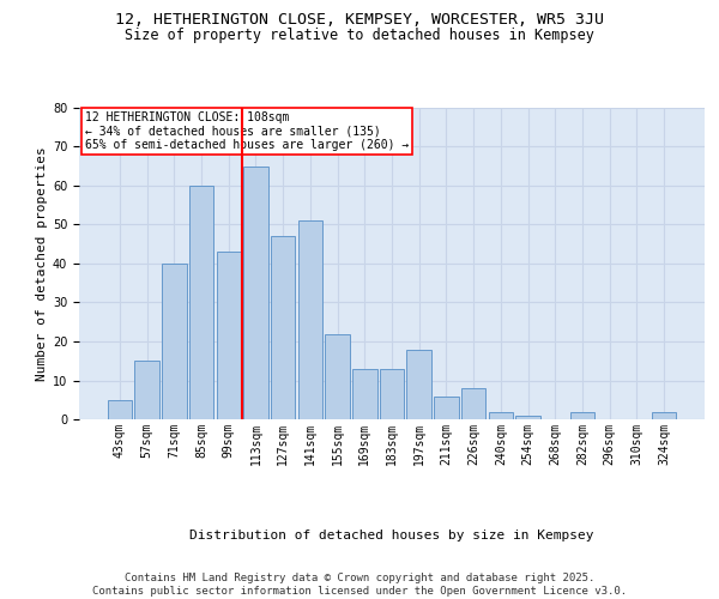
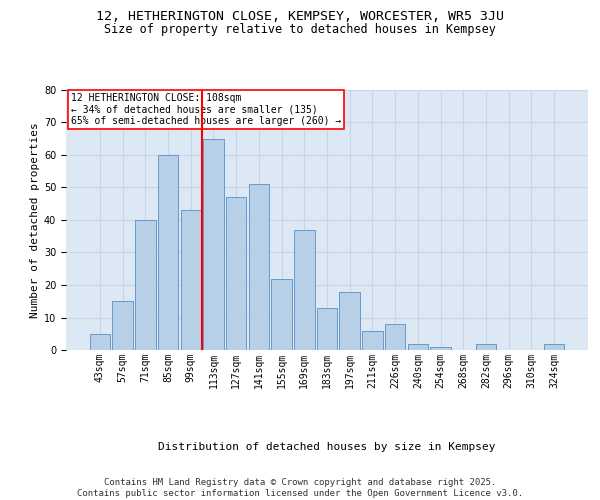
169sqm: 13 -> 37
